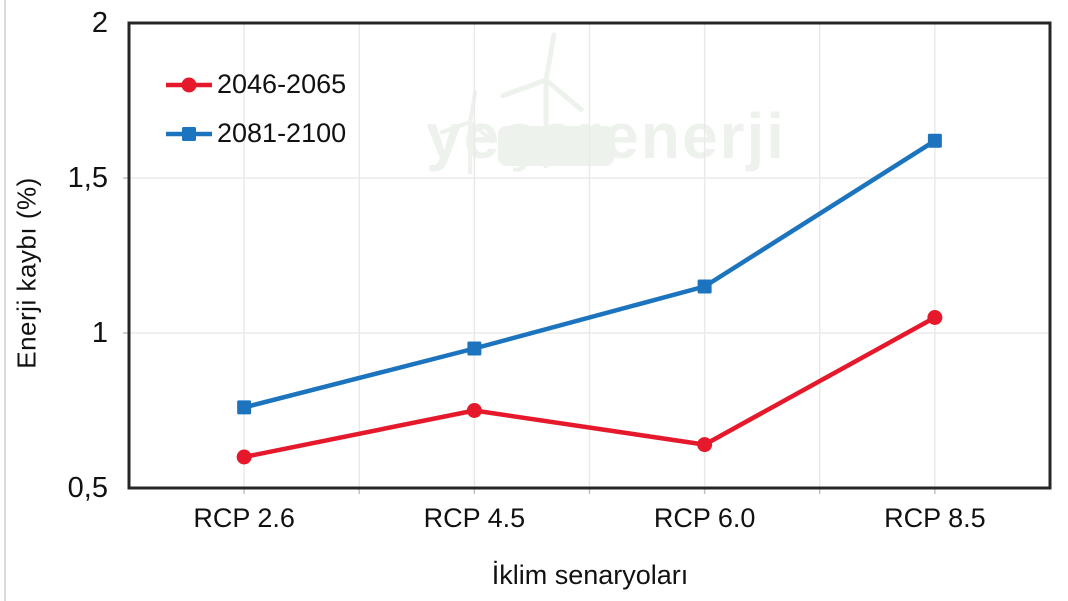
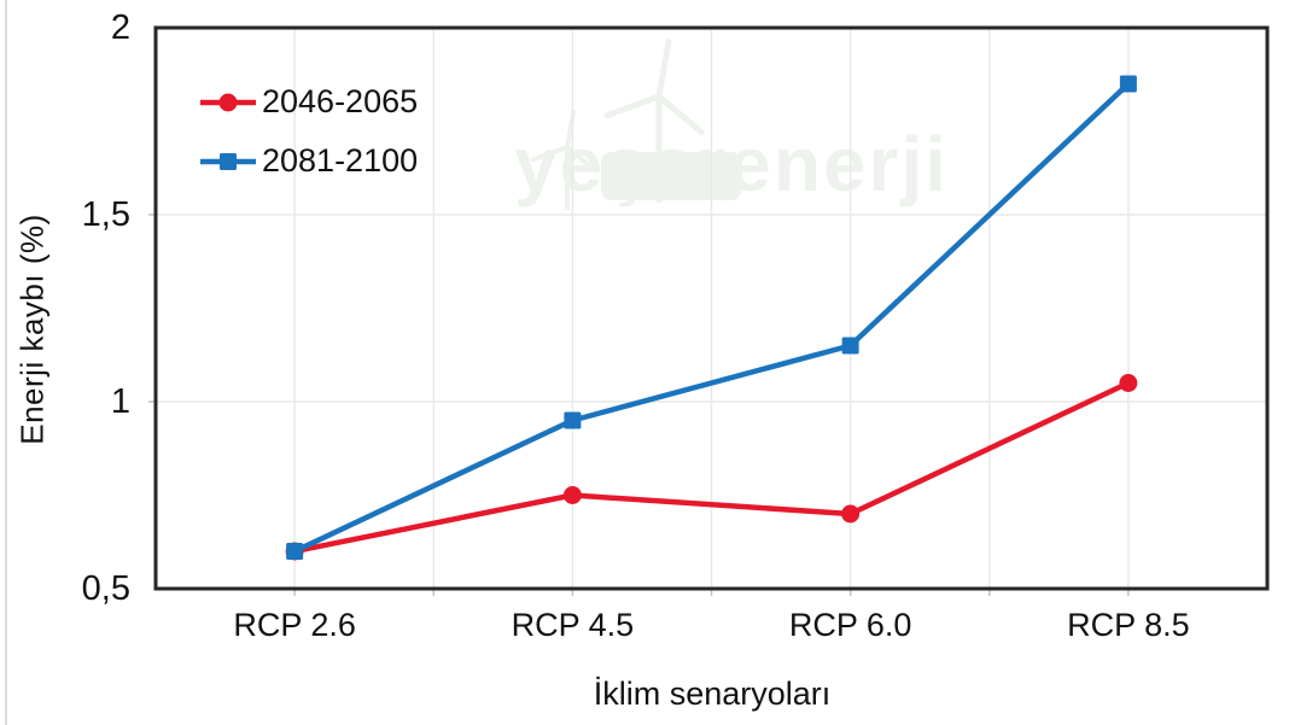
2081-2100/RCP 2.6: 0,76 -> 0,60
2046-2065/RCP 6.0: 0,64 -> 0,70
2081-2100/RCP 8.5: 1,62 -> 1,85
